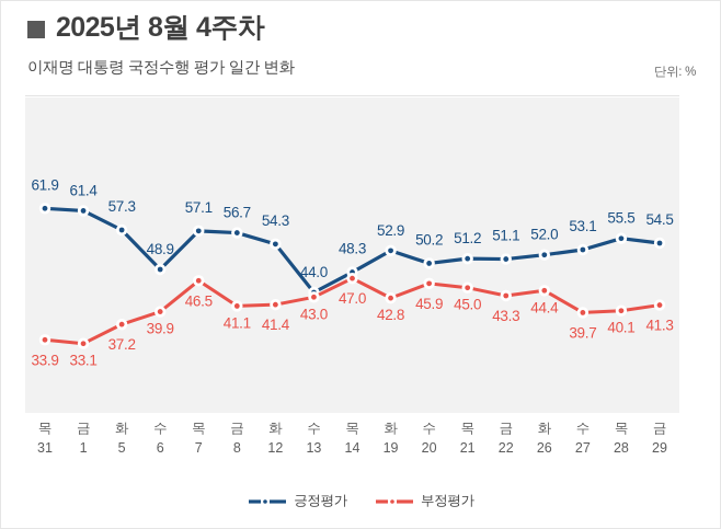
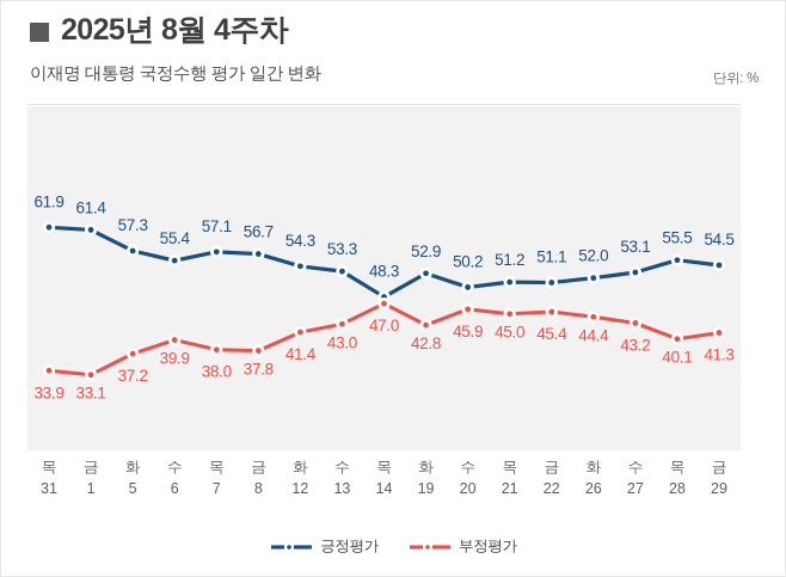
긍정평가/수 6: 48.9 -> 55.4
부정평가/목 7: 46.5 -> 38.0
부정평가/금 8: 41.1 -> 37.8
긍정평가/수 13: 44.0 -> 53.3
부정평가/금 22: 43.3 -> 45.4
부정평가/수 27: 39.7 -> 43.2
